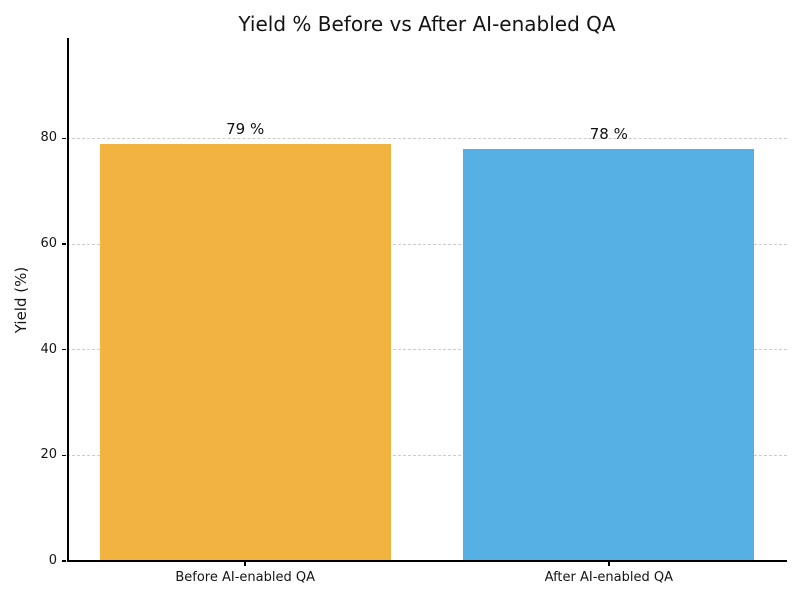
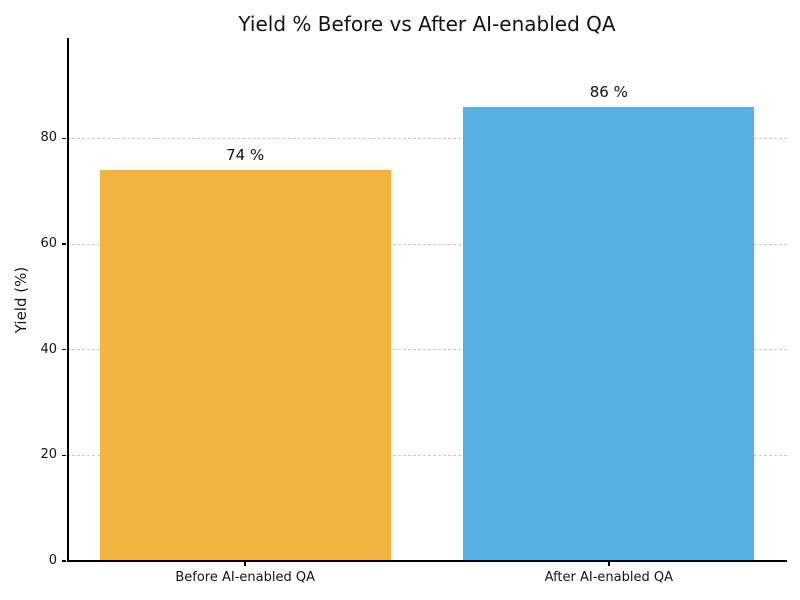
Before AI-enabled QA: 79 -> 74
After AI-enabled QA: 78 -> 86
